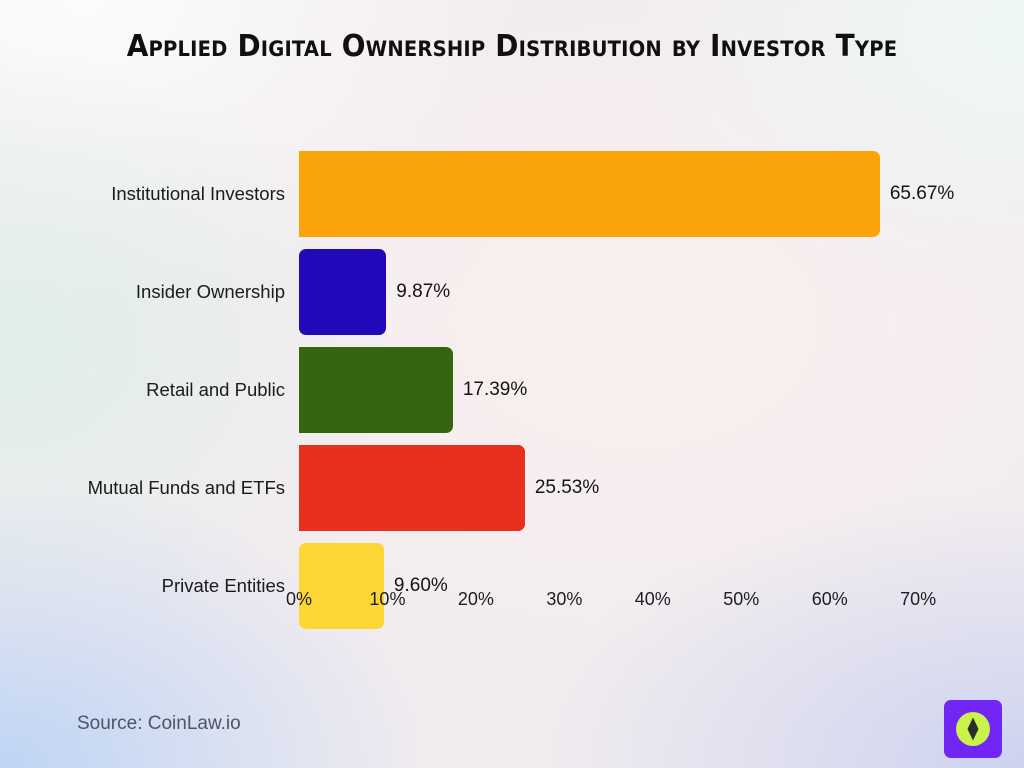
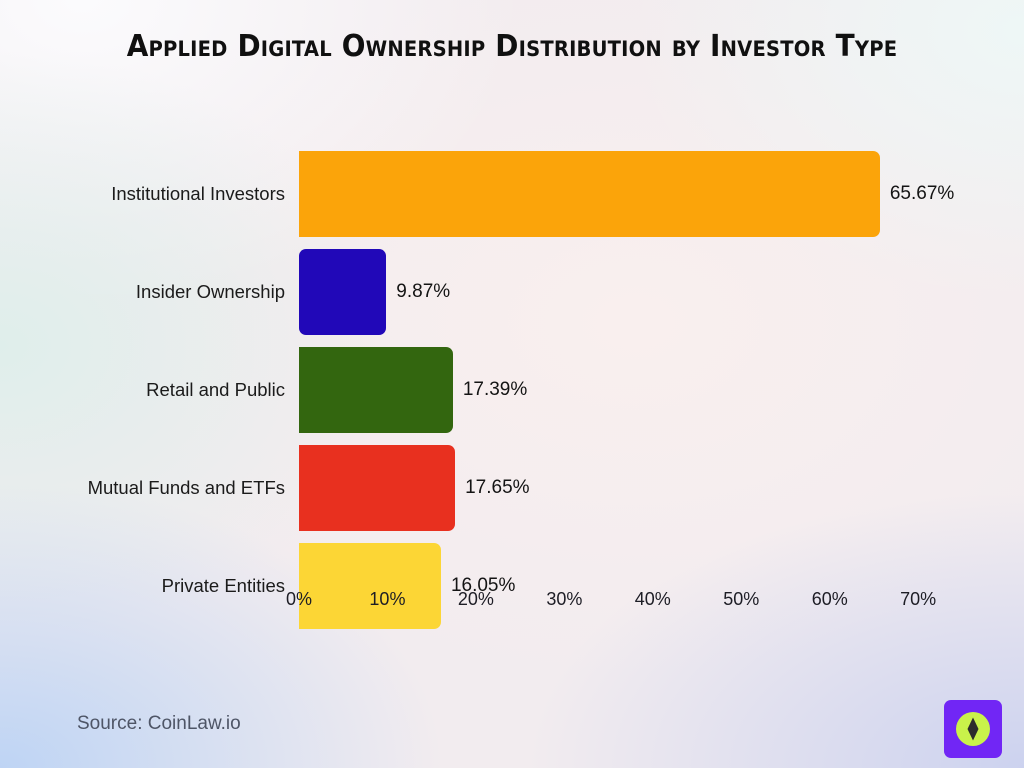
Mutual Funds and ETFs: 25.53% -> 17.65%
Private Entities: 9.60% -> 16.05%
